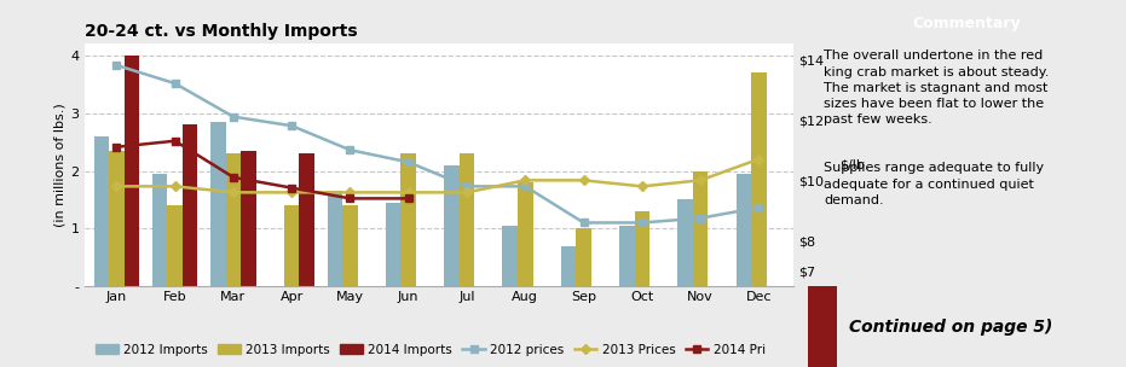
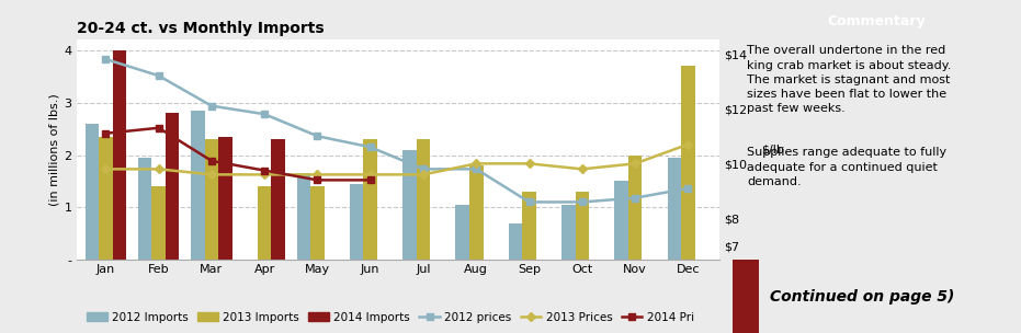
2013 Imports/Sep: 1.00 -> 1.30
